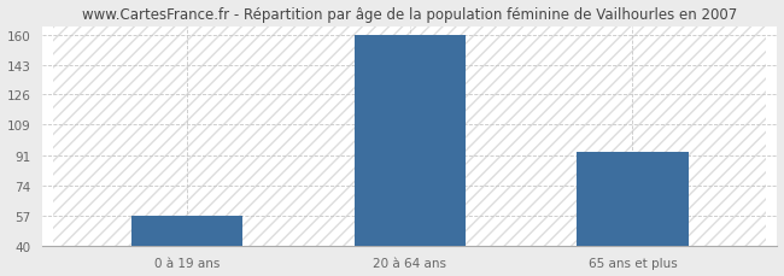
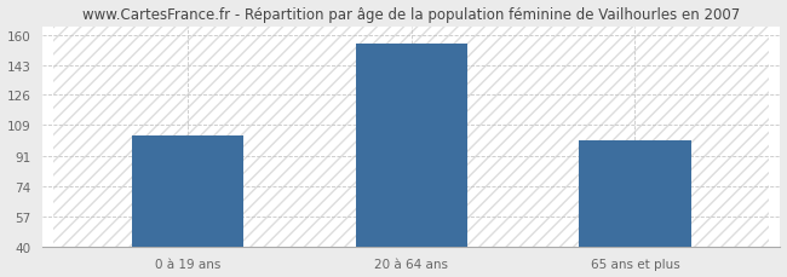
0 à 19 ans: 57 -> 103
20 à 64 ans: 160 -> 155
65 ans et plus: 93 -> 100
